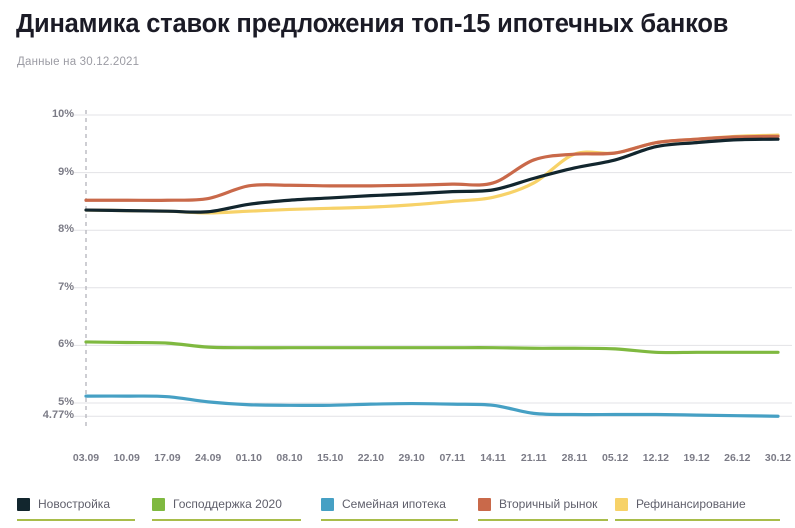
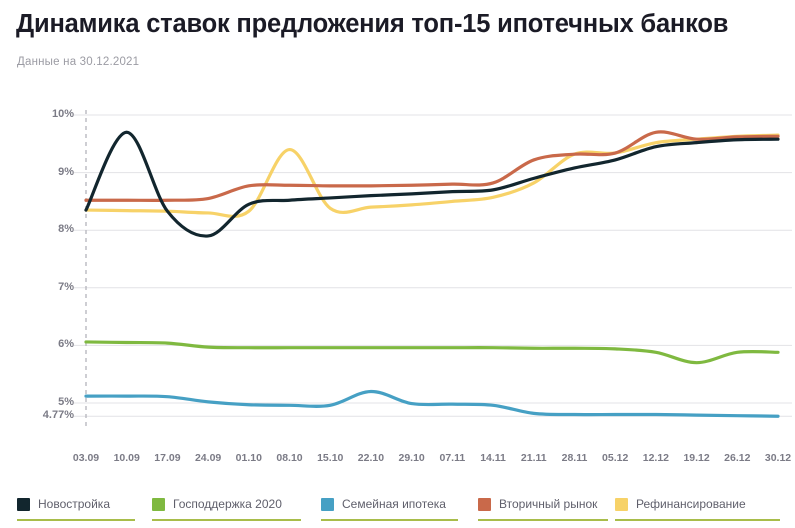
Новостройка/10.09: 8.3% -> 9.7%
Новостройка/24.09: 8.3% -> 7.9%
Рефинансирование/08.10: 8.4% -> 9.4%
Семейная ипотека/22.10: 5.0% -> 5.2%
Вторичный рынок/12.12: 9.5% -> 9.7%
Господдержка 2020/19.12: 5.9% -> 5.7%
